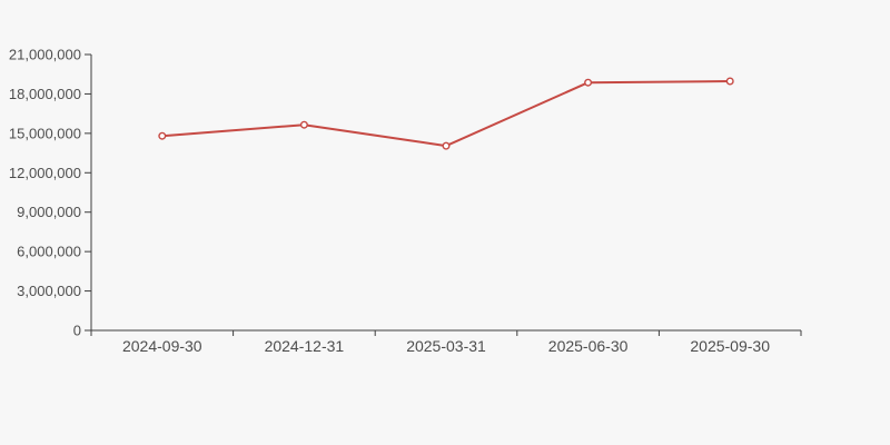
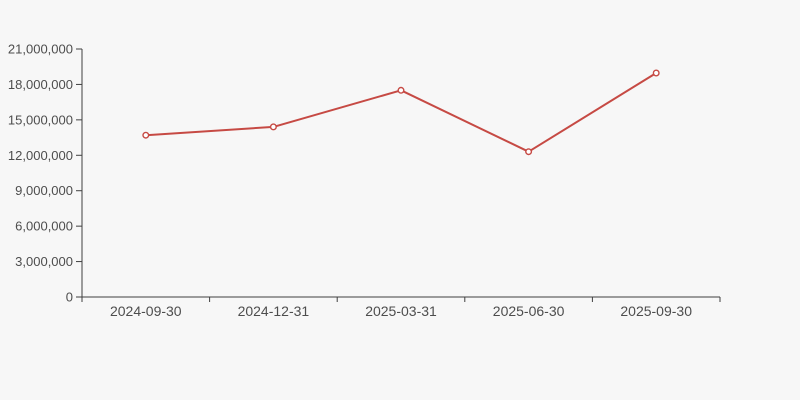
2024-09-30: 14800000 -> 13700000
2024-12-31: 15600000 -> 14400000
2025-03-31: 14000000 -> 17500000
2025-06-30: 18900000 -> 12300000
